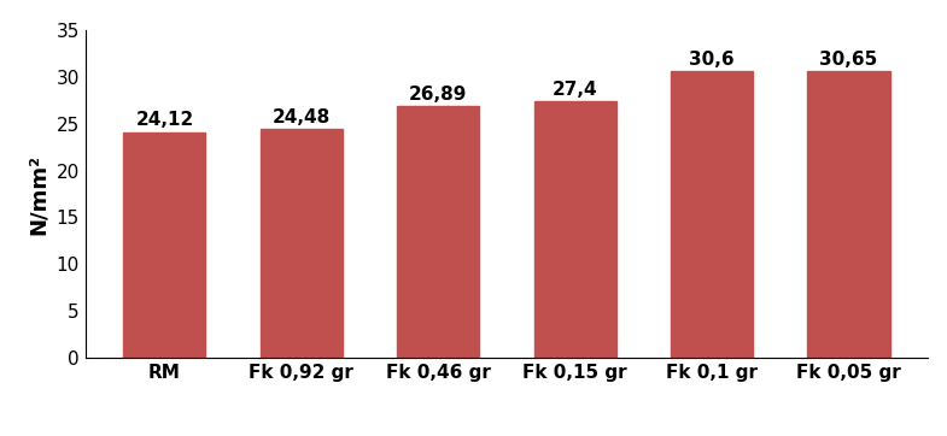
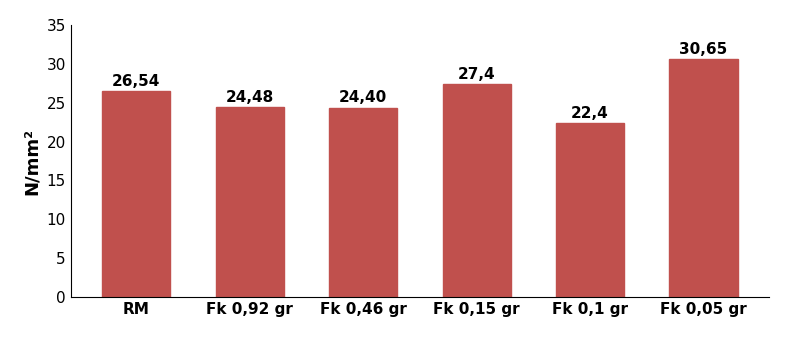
RM: 24,12 -> 26,54
Fk 0,46 gr: 26,89 -> 24,40
Fk 0,1 gr: 30,6 -> 22,4
